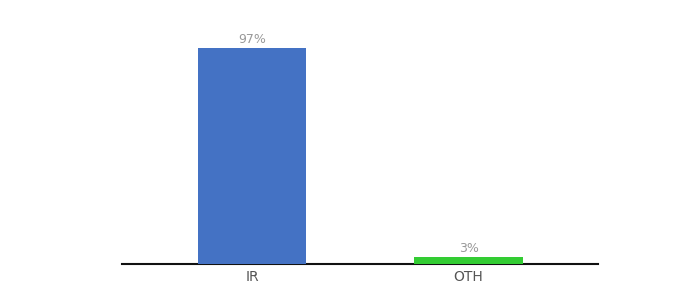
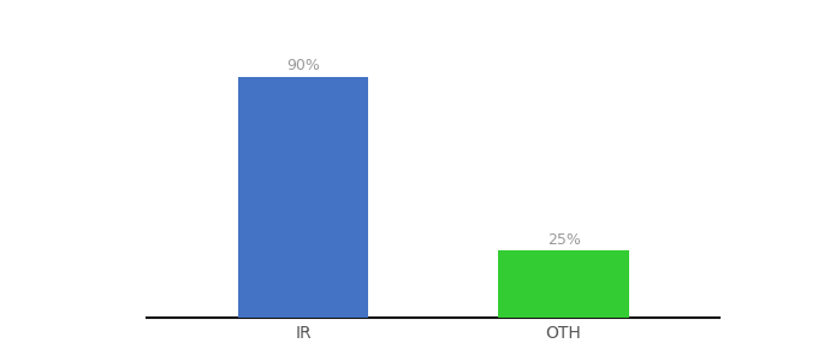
IR: 97% -> 90%
OTH: 3% -> 25%
